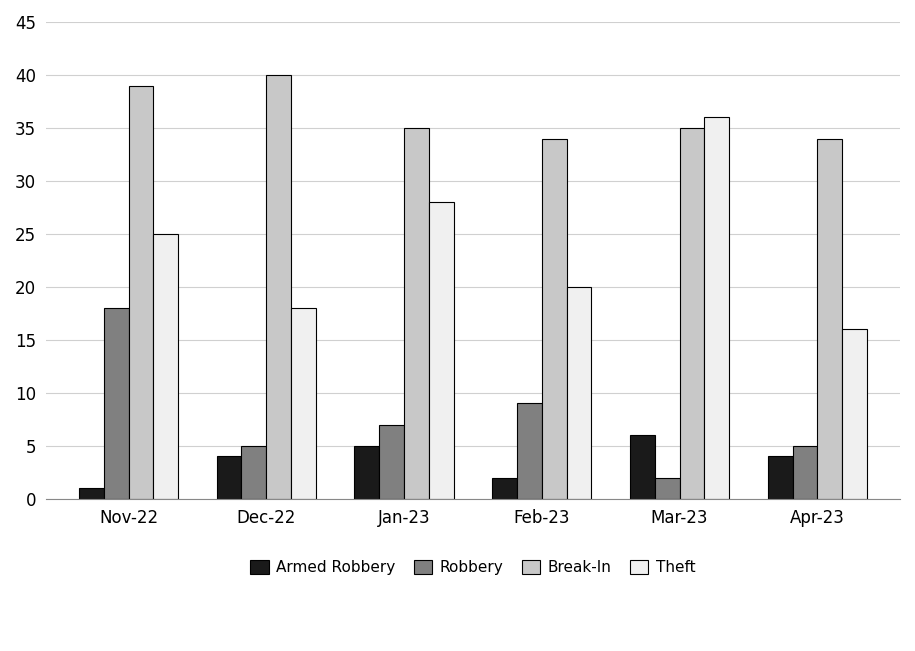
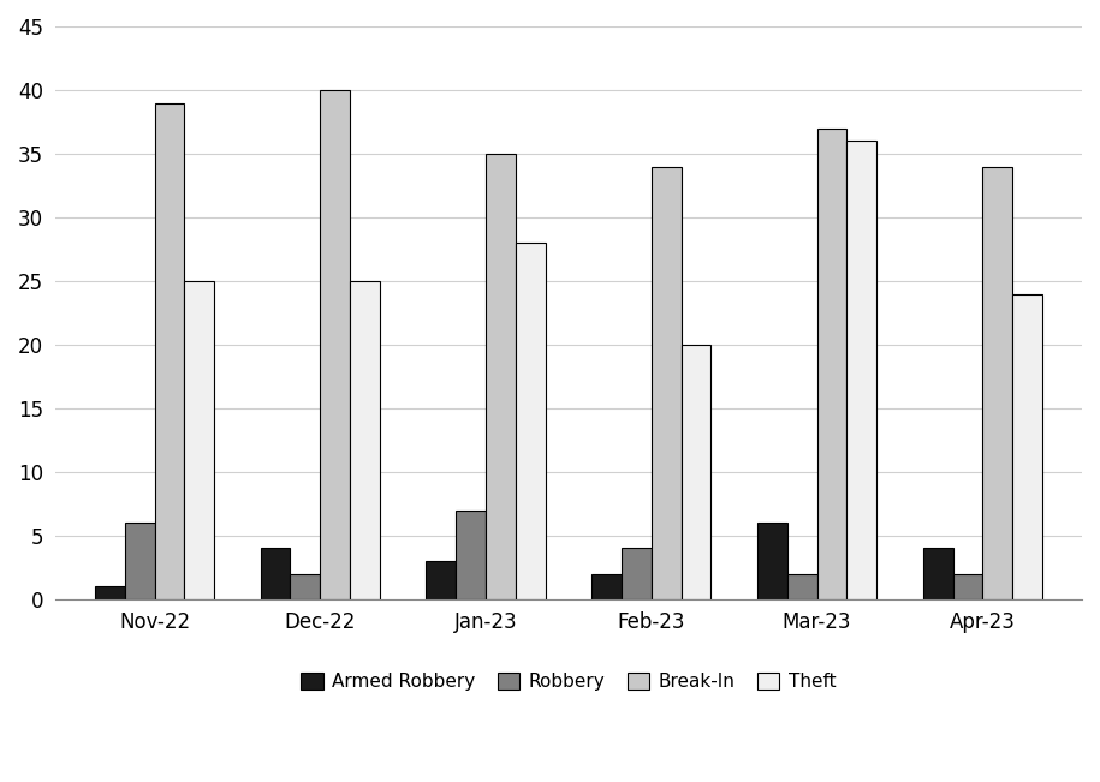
Robbery/Nov-22: 18 -> 6
Robbery/Dec-22: 5 -> 2
Theft/Dec-22: 18 -> 25
Armed Robbery/Jan-23: 5 -> 3
Robbery/Feb-23: 9 -> 4
Break-In/Mar-23: 35 -> 37
Robbery/Apr-23: 5 -> 2
Theft/Apr-23: 16 -> 24
